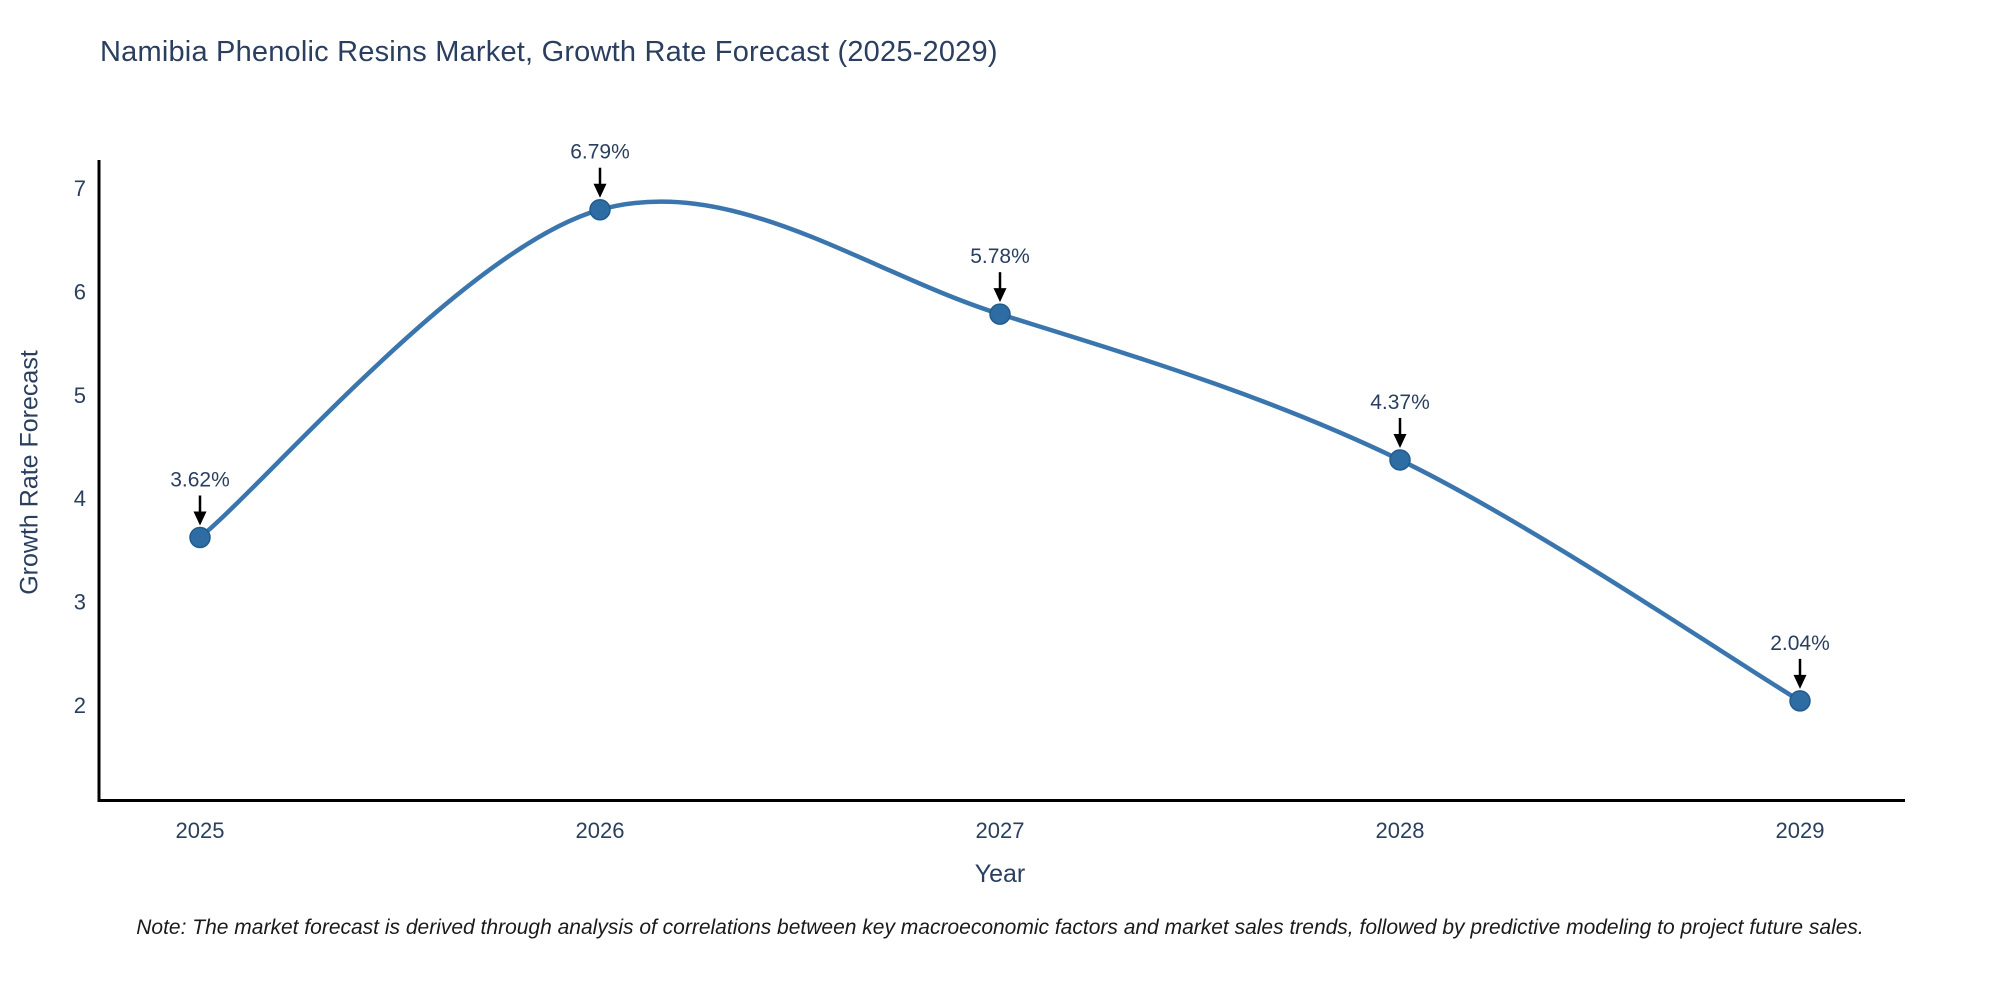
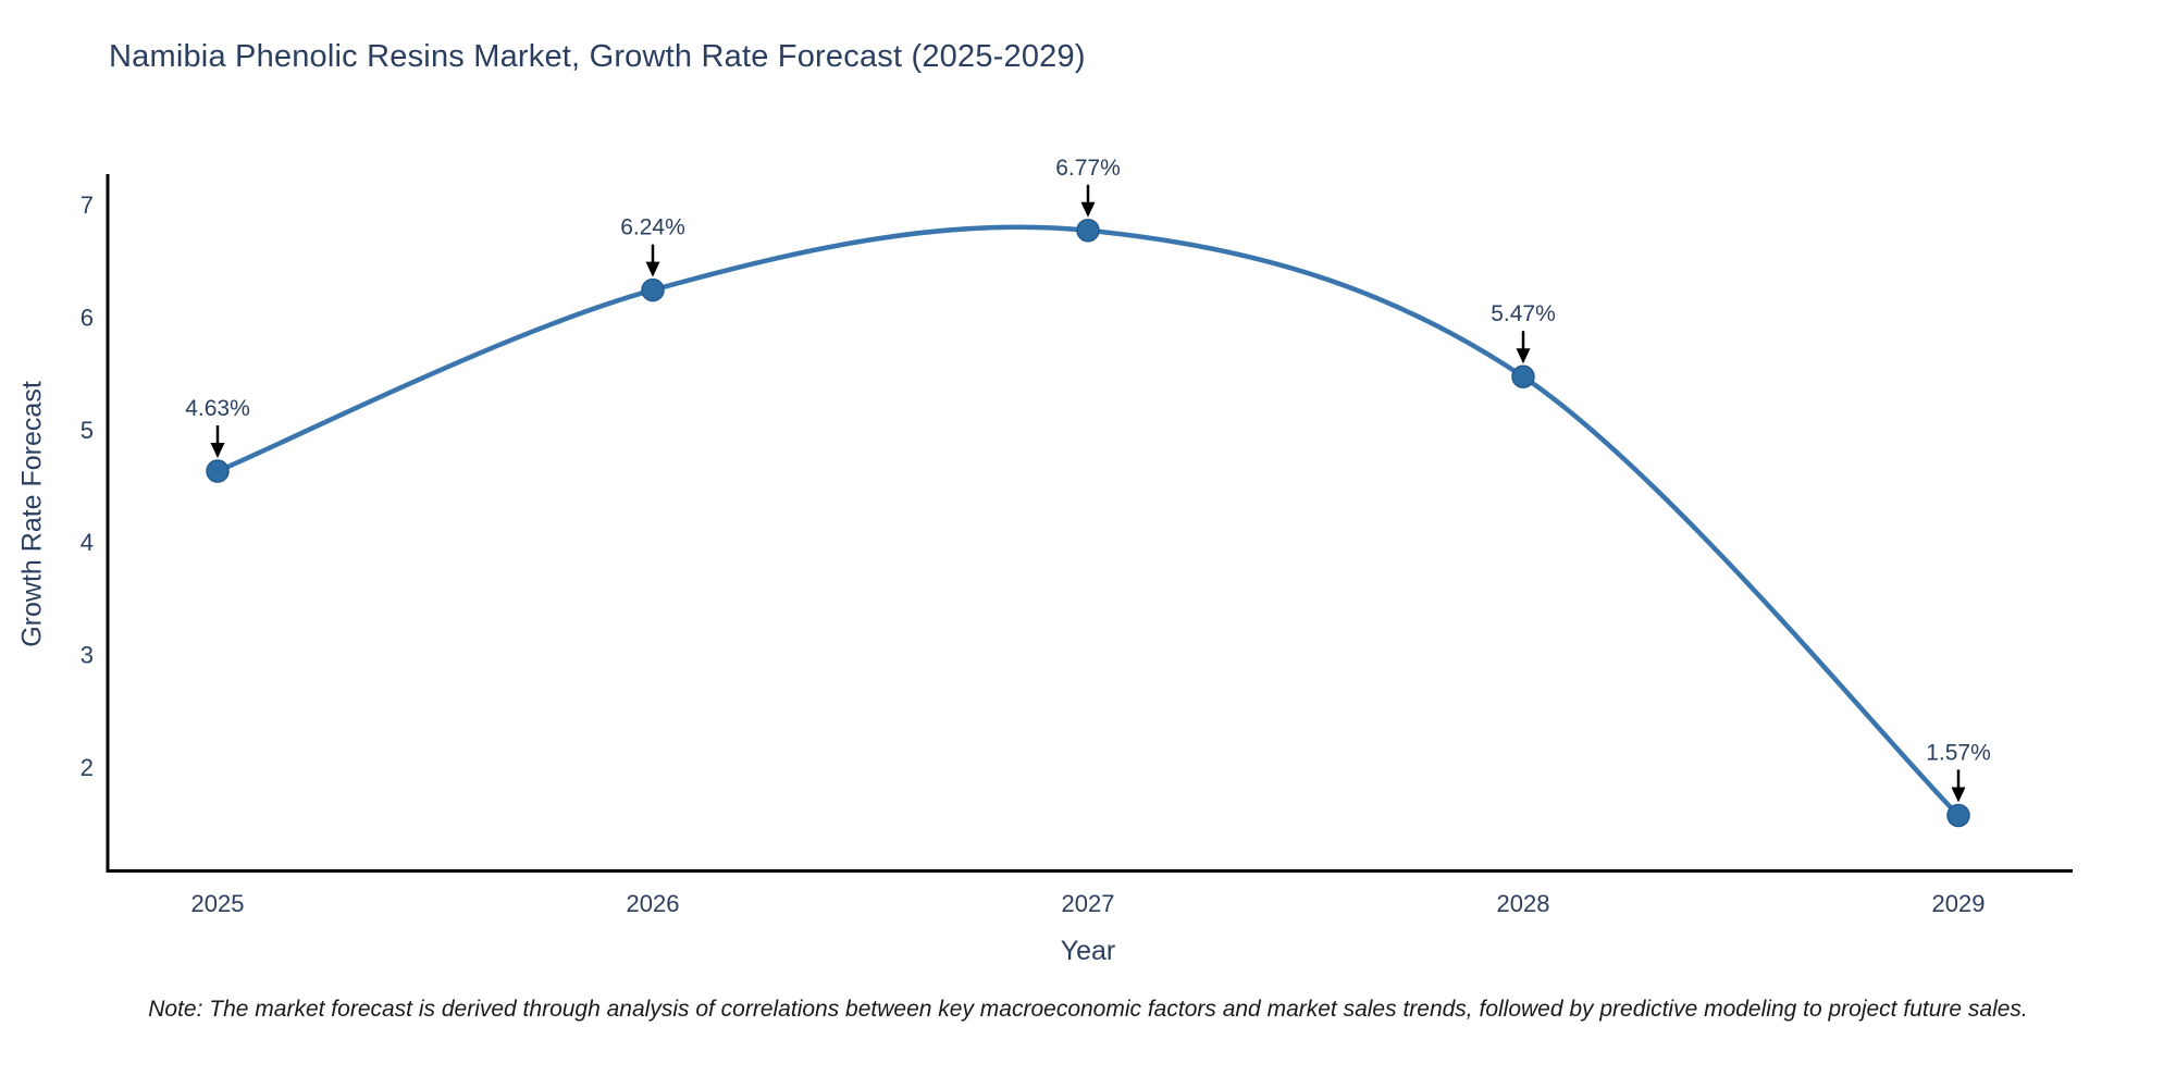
2025: 3.62% -> 4.63%
2026: 6.79% -> 6.24%
2027: 5.78% -> 6.77%
2028: 4.37% -> 5.47%
2029: 2.04% -> 1.57%
